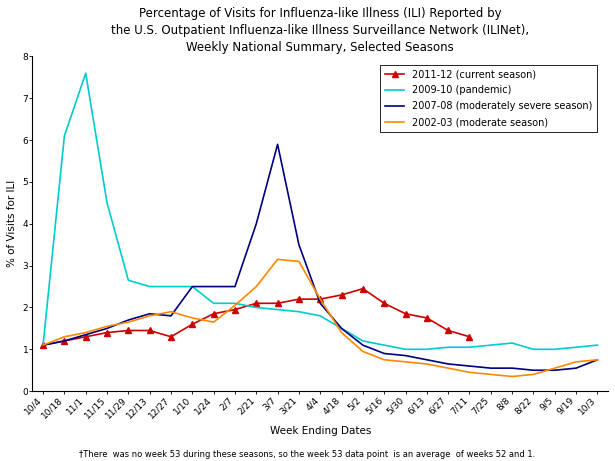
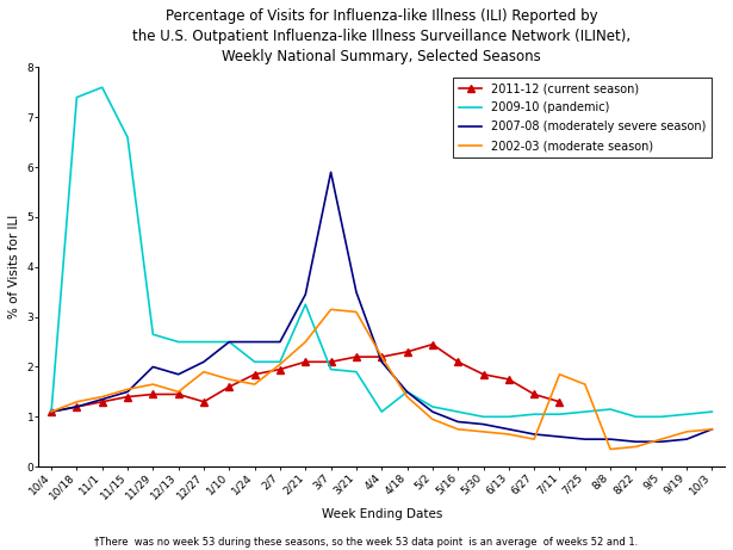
2009-10 (pandemic)/10/18: 6.10 -> 7.40
2009-10 (pandemic)/11/15: 4.50 -> 6.60
2007-08 (moderately severe season)/11/29: 1.70 -> 2.00
2002-03 (moderate season)/12/13: 1.80 -> 1.50
2007-08 (moderately severe season)/12/27: 1.80 -> 2.10
2009-10 (pandemic)/2/21: 2.00 -> 3.25
2007-08 (moderately severe season)/2/21: 4.00 -> 3.45
2009-10 (pandemic)/4/4: 1.80 -> 1.10
2002-03 (moderate season)/7/11: 0.45 -> 1.85
2002-03 (moderate season)/7/25: 0.40 -> 1.65
